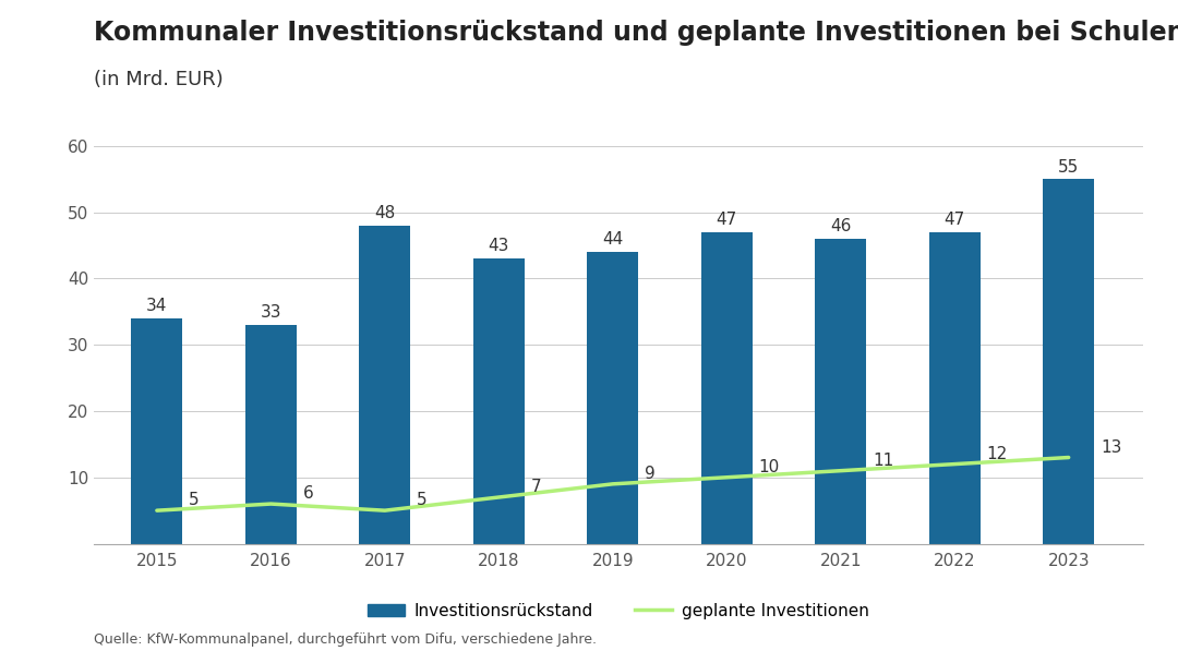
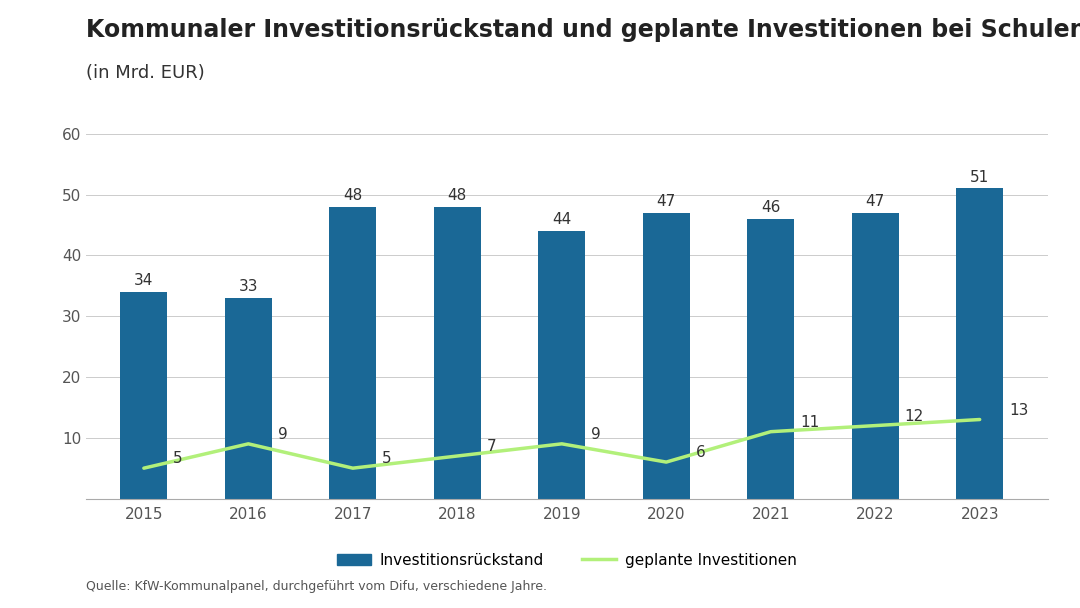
geplante Investitionen/2016: 6 -> 9
Investitionsrückstand/2018: 43 -> 48
geplante Investitionen/2020: 10 -> 6
Investitionsrückstand/2023: 55 -> 51
